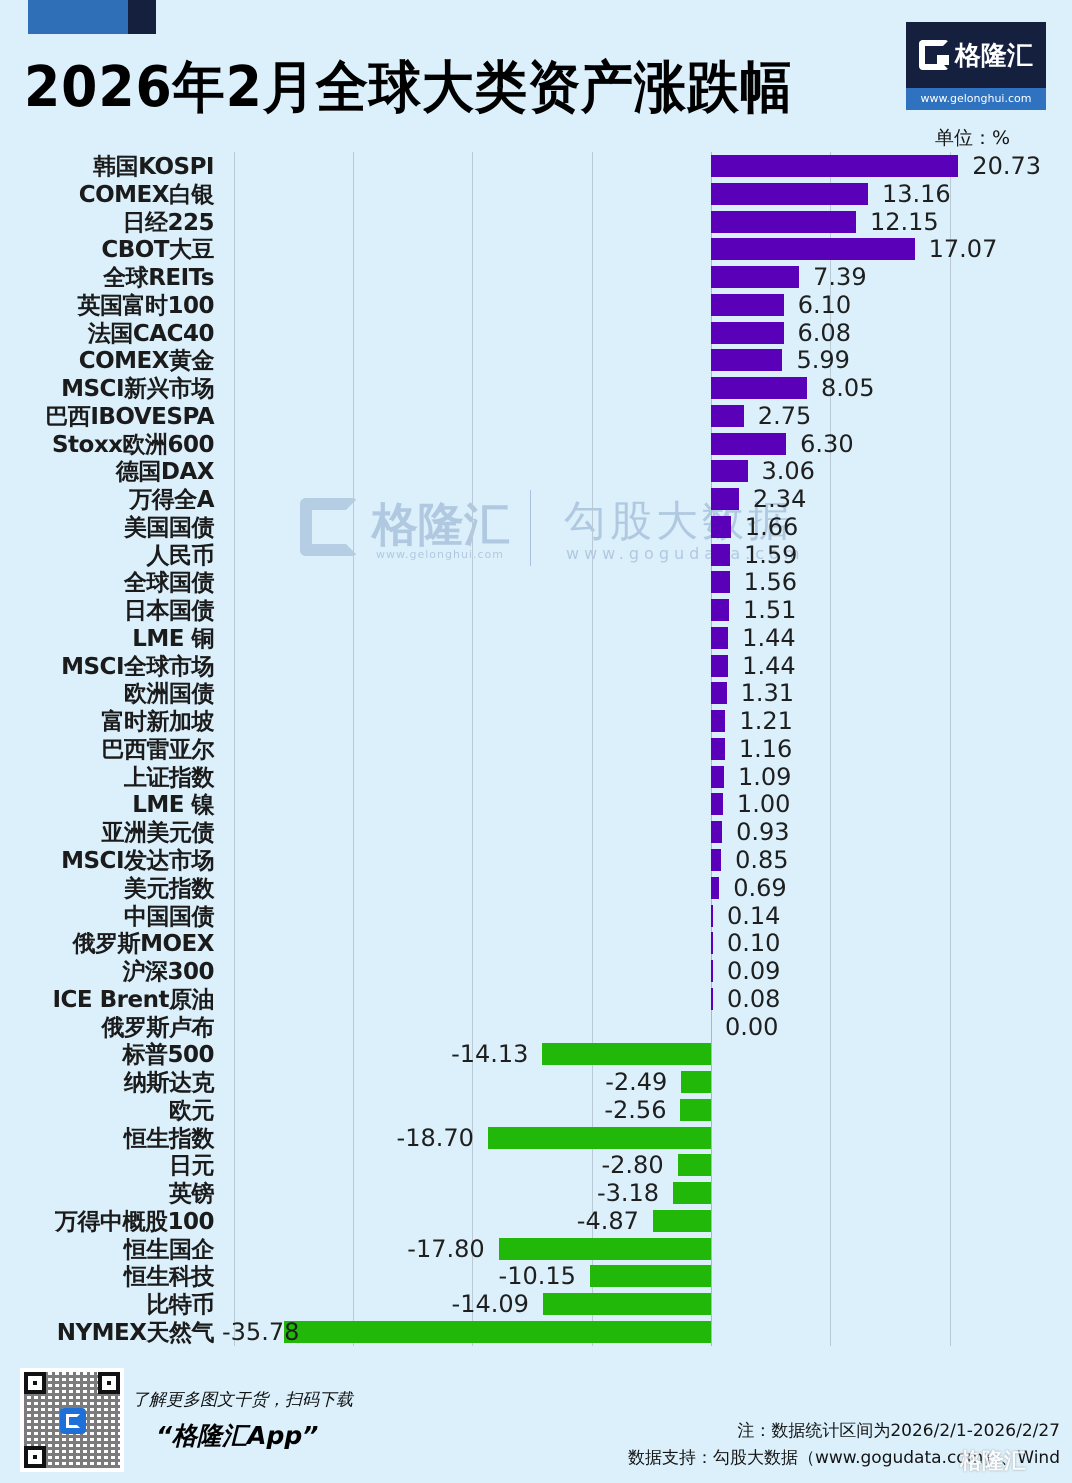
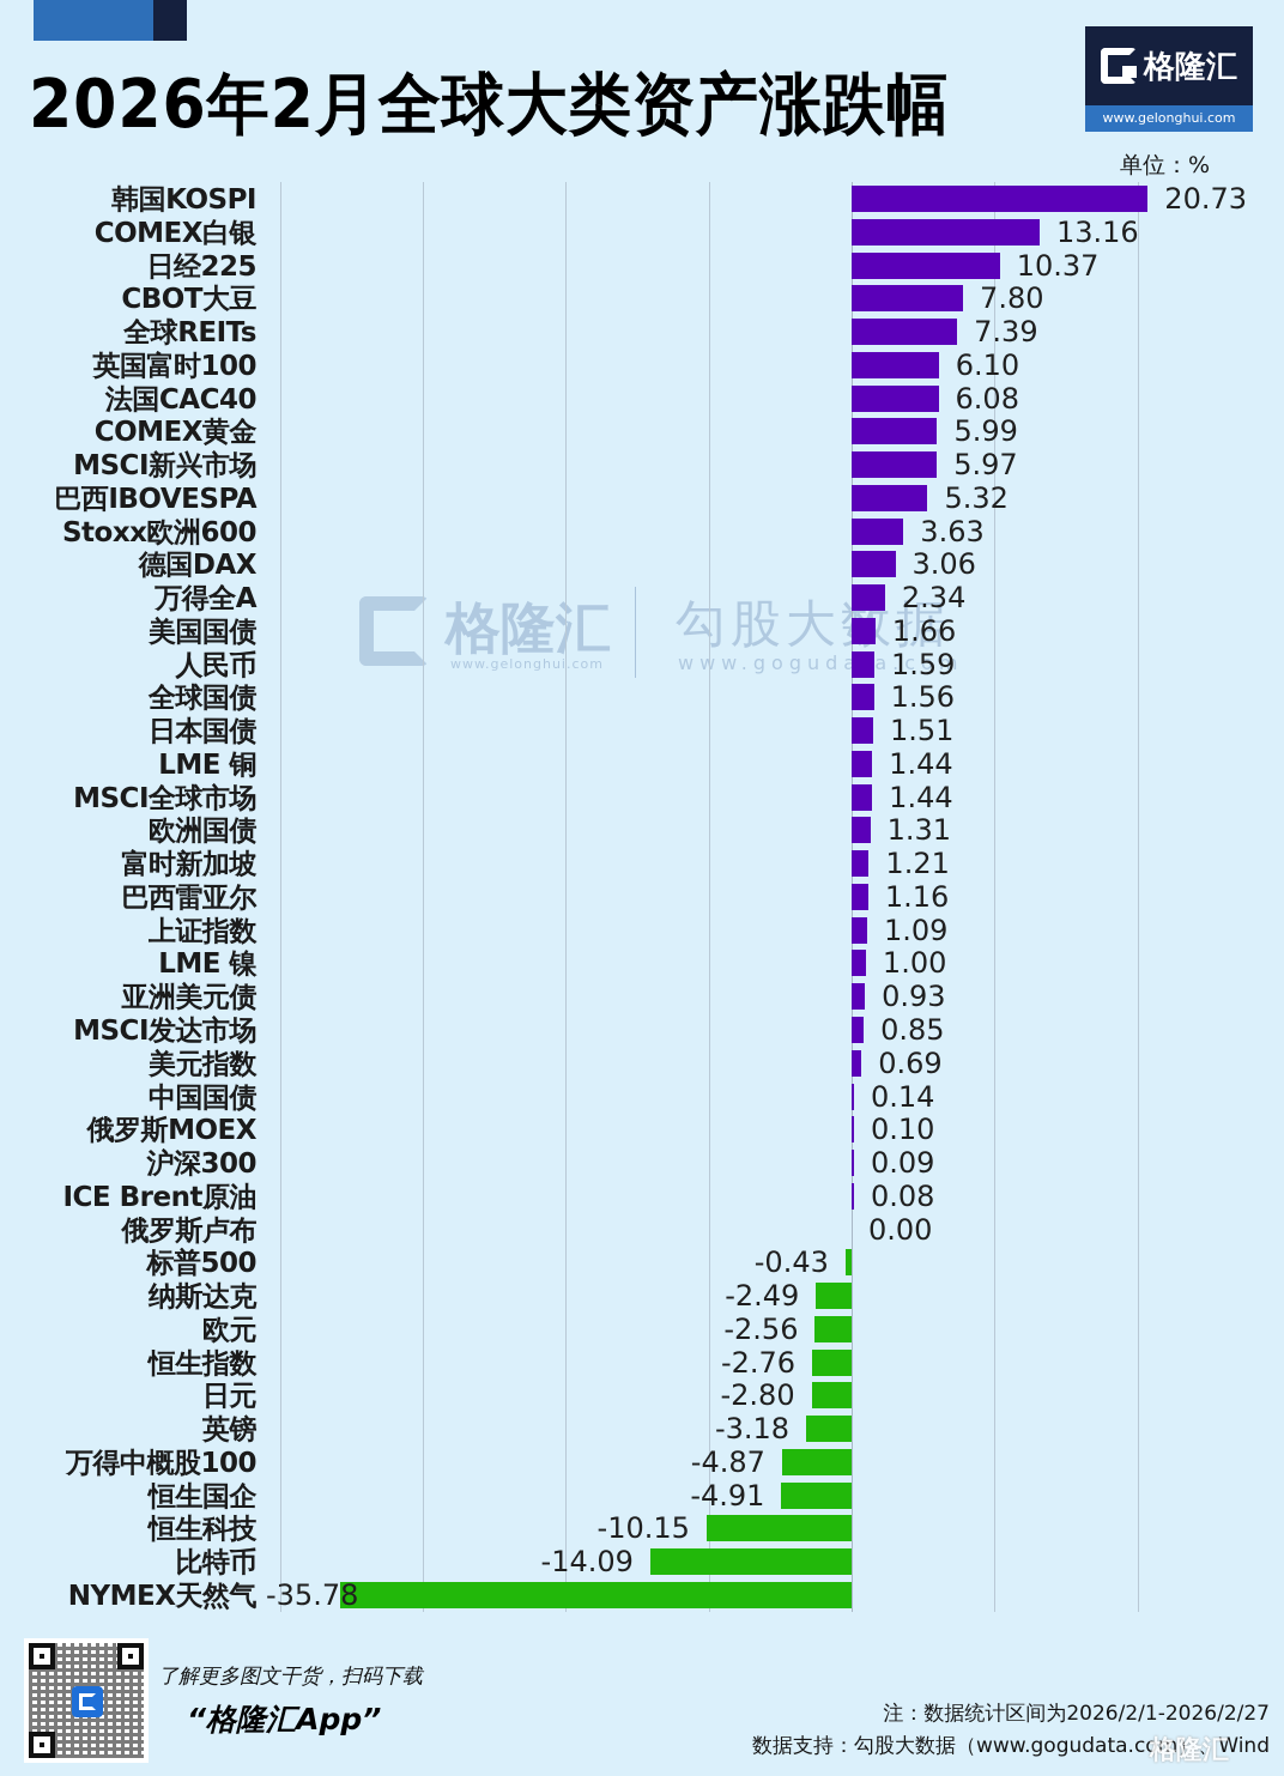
日经225: 12.15 -> 10.37
CBOT大豆: 17.07 -> 7.80
MSCI新兴市场: 8.05 -> 5.97
巴西IBOVESPA: 2.75 -> 5.32
Stoxx欧洲600: 6.30 -> 3.63
标普500: -14.13 -> -0.43
恒生指数: -18.70 -> -2.76
恒生国企: -17.80 -> -4.91
